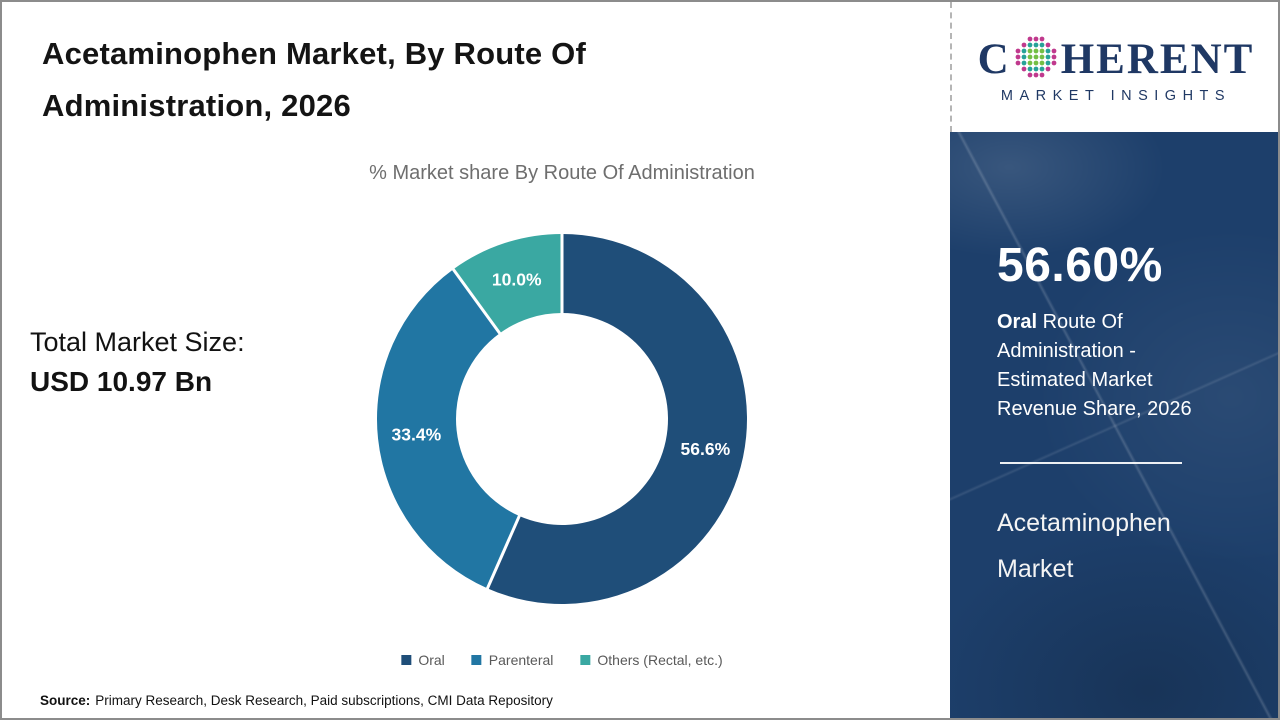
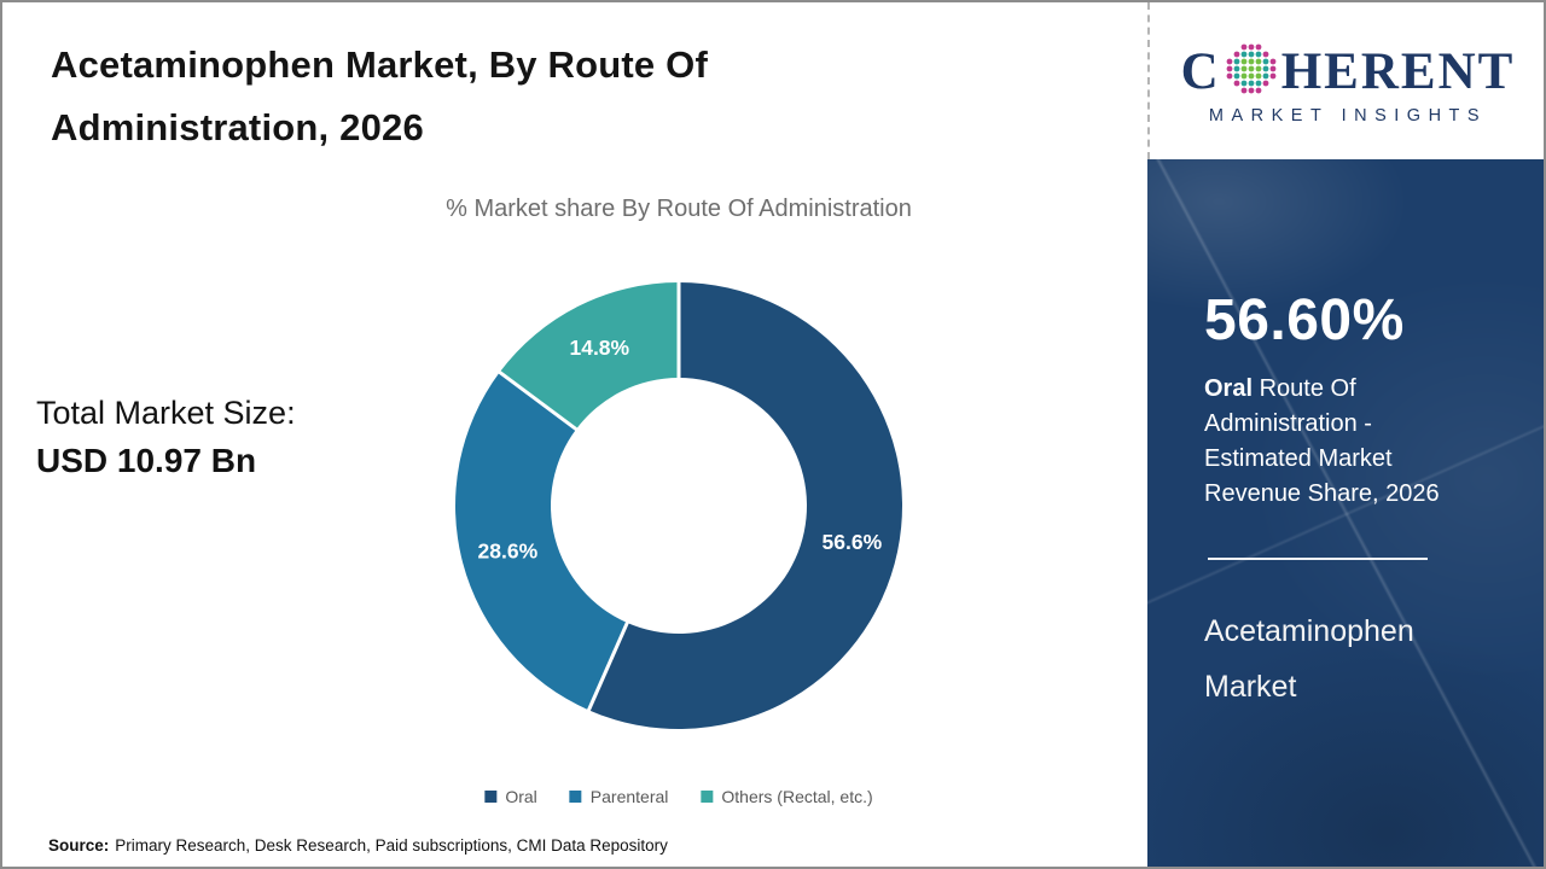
Parenteral: 33.4% -> 28.6%
Others (Rectal, etc.): 10.0% -> 14.8%
